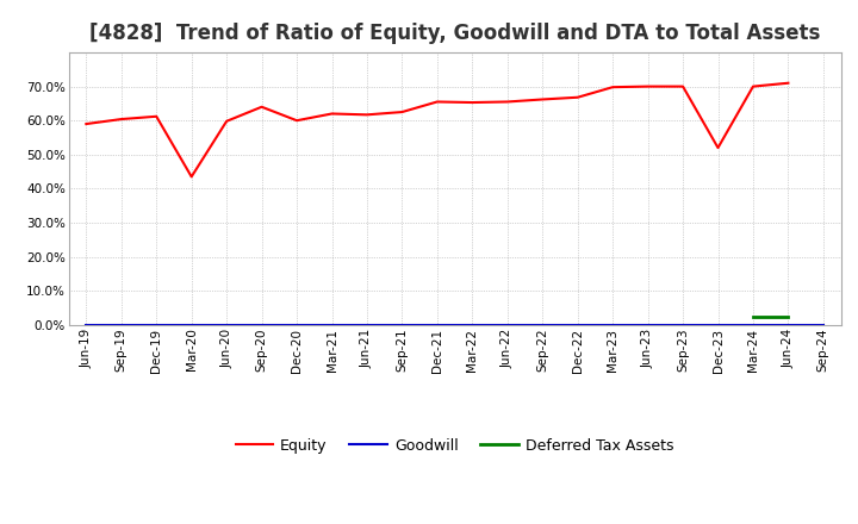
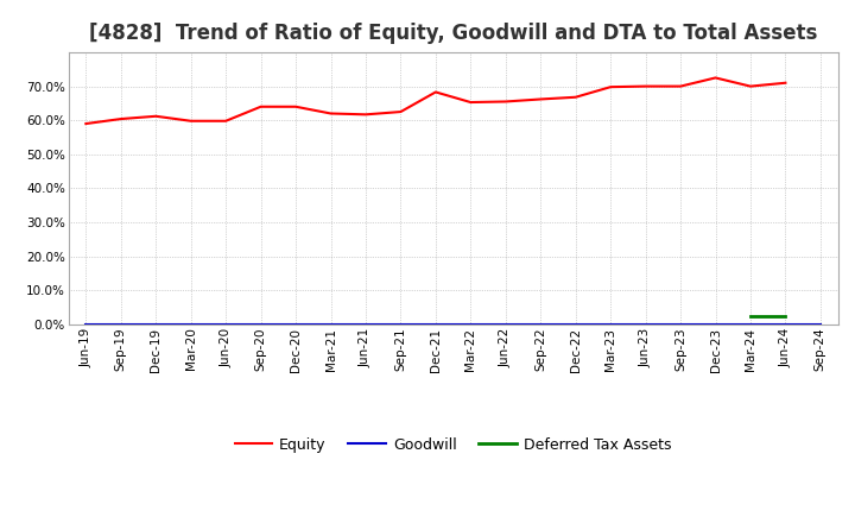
Equity/Mar-20: 43.5% -> 59.8%
Equity/Dec-20: 60.0% -> 64.0%
Equity/Dec-21: 65.5% -> 68.3%
Equity/Dec-23: 52.0% -> 72.5%
